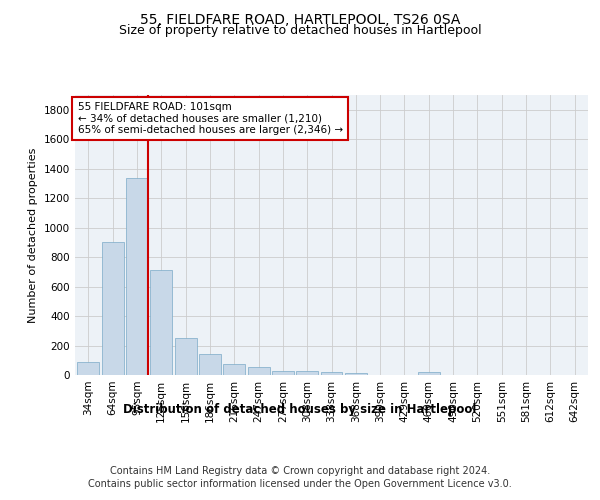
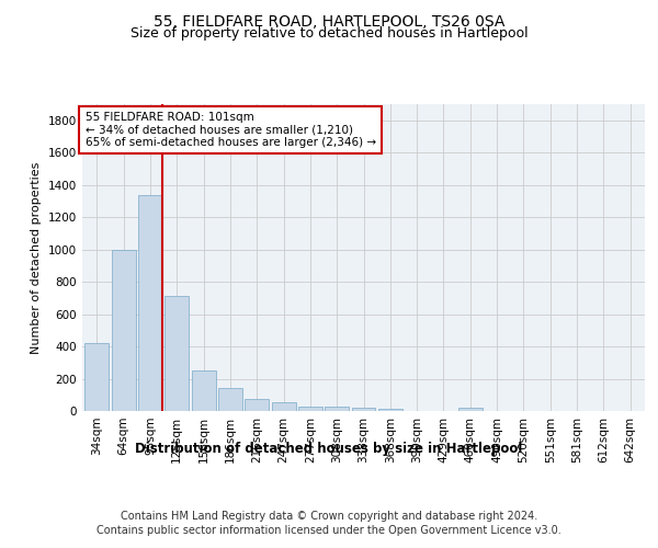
34sqm: 80 -> 420
64sqm: 900 -> 1000
